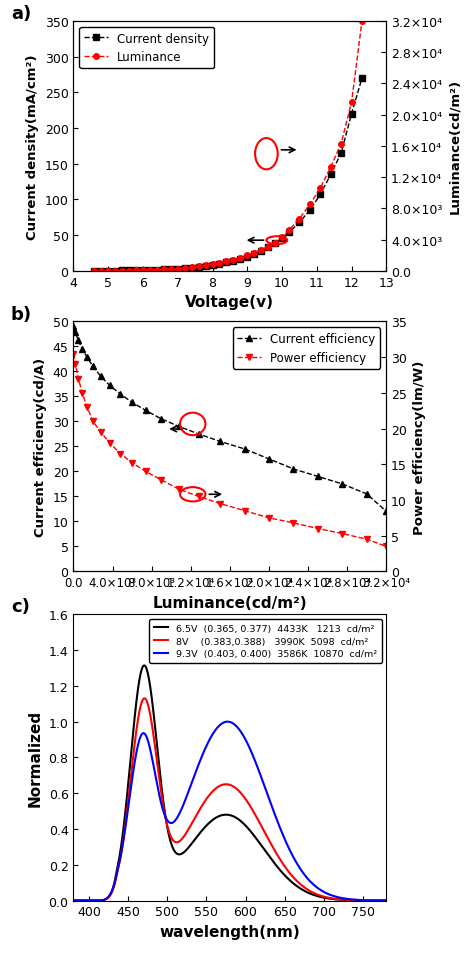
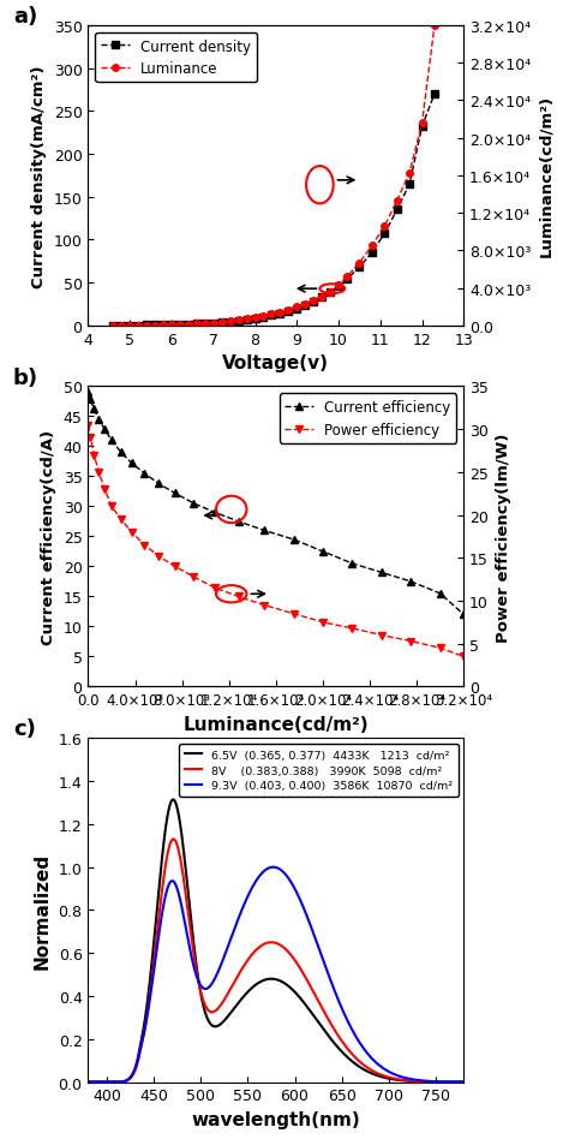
Current density/12: 220 -> 232
